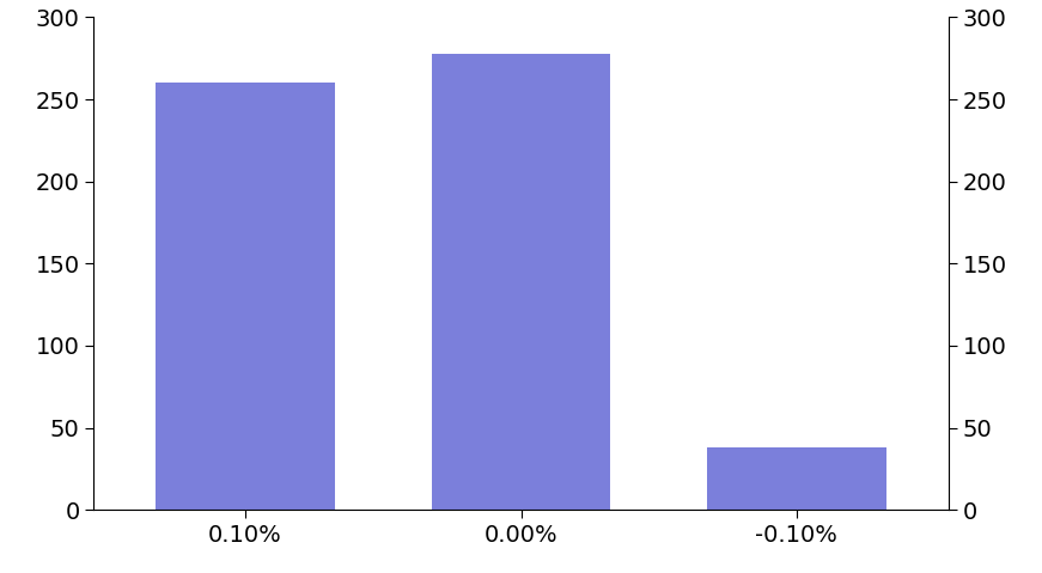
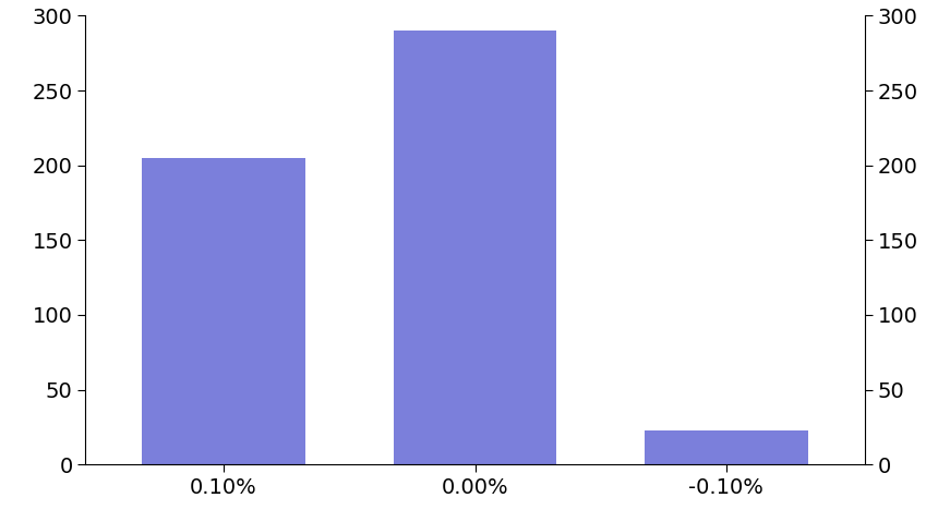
0.10%: 260 -> 205
0.00%: 278 -> 290
-0.10%: 38 -> 23
